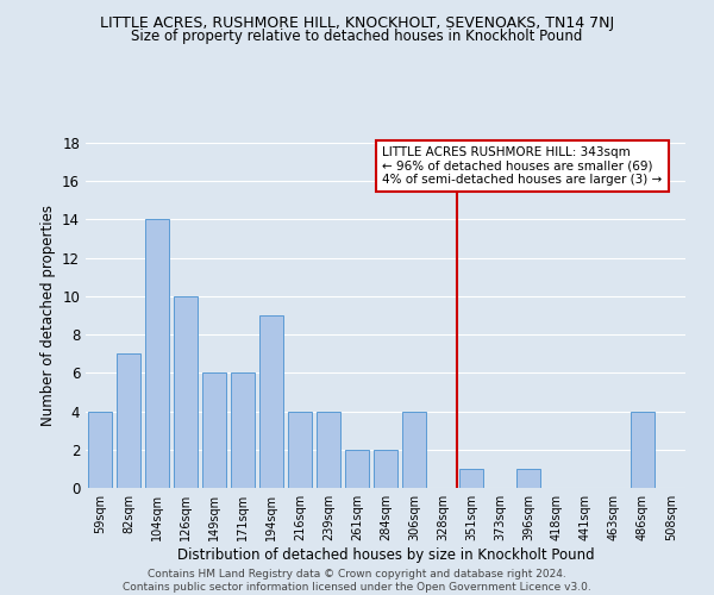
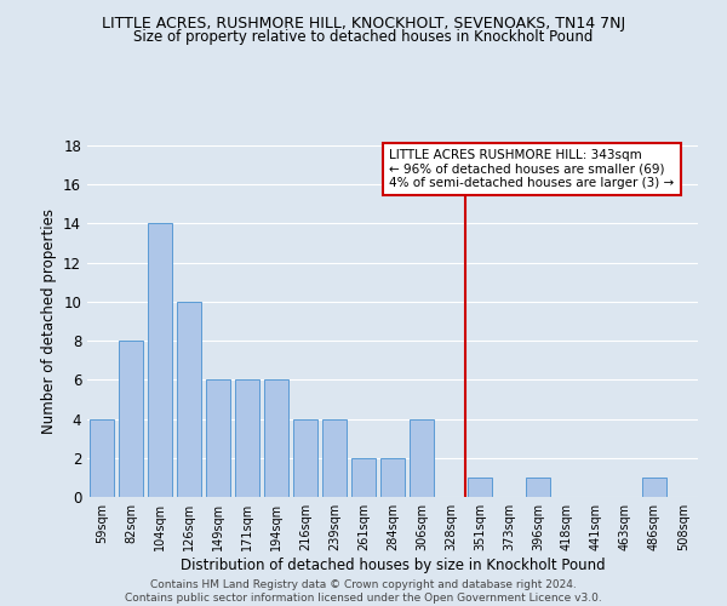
82sqm: 7 -> 8
194sqm: 9 -> 6
486sqm: 4 -> 1
